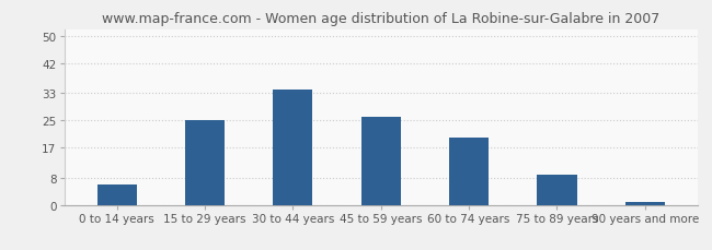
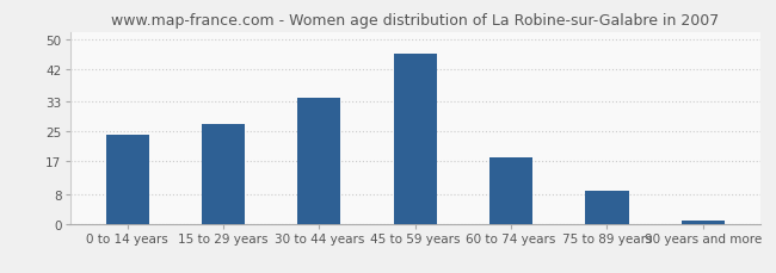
0 to 14 years: 6 -> 24
15 to 29 years: 25 -> 27
45 to 59 years: 26 -> 46
60 to 74 years: 20 -> 18
